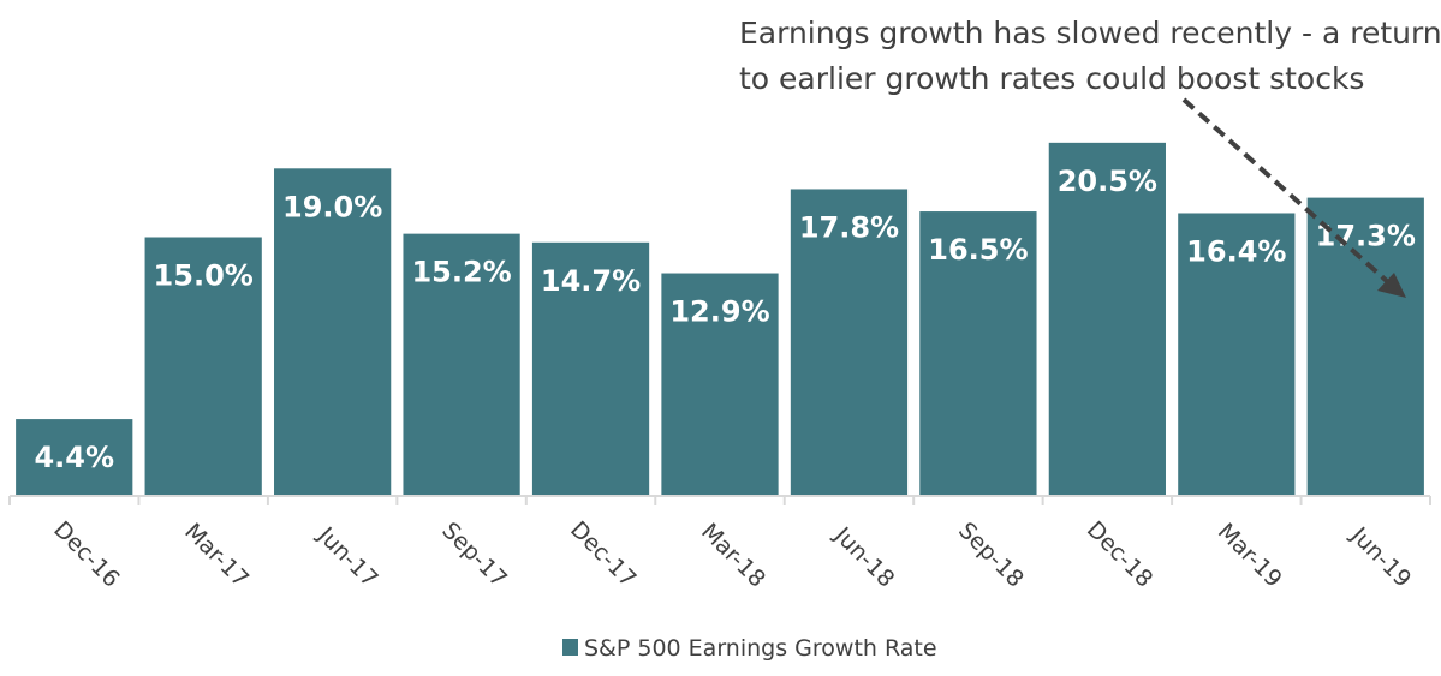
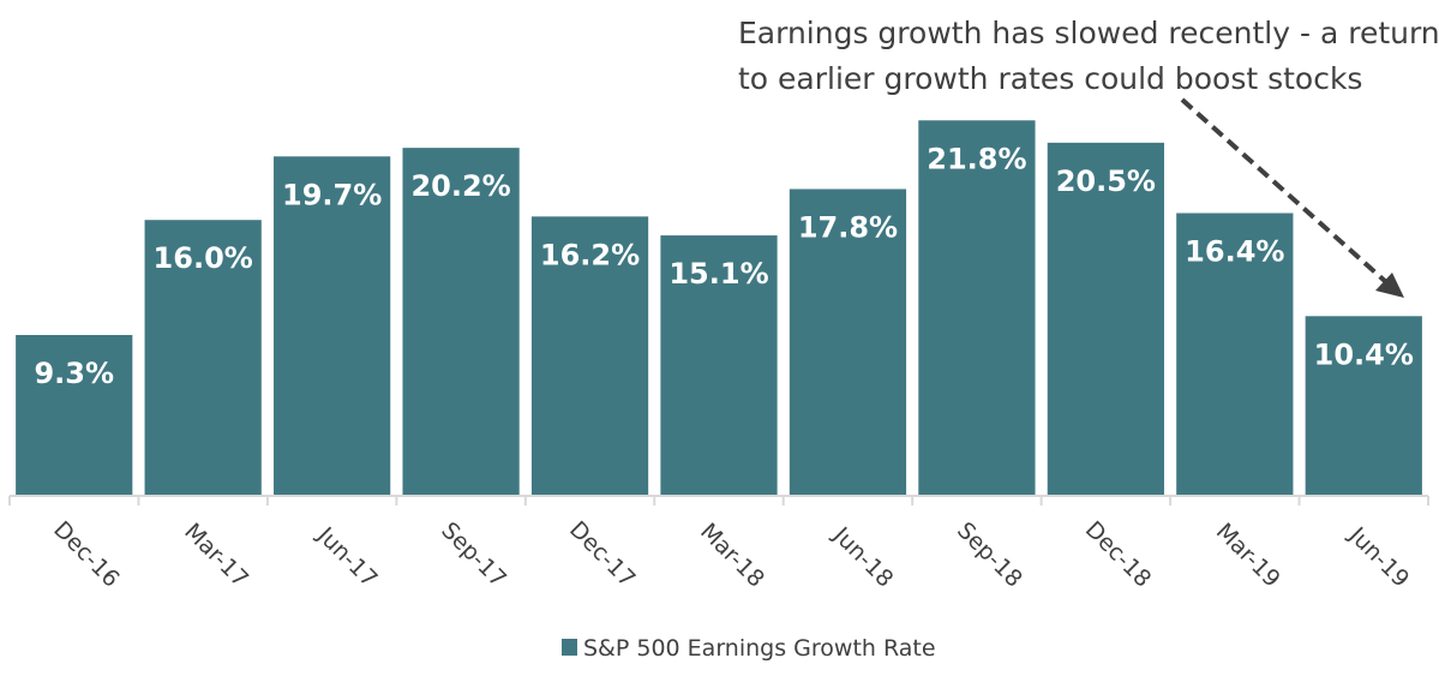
Dec-16: 4.4% -> 9.3%
Mar-17: 15.0% -> 16.0%
Jun-17: 19.0% -> 19.7%
Sep-17: 15.2% -> 20.2%
Dec-17: 14.7% -> 16.2%
Mar-18: 12.9% -> 15.1%
Sep-18: 16.5% -> 21.8%
Jun-19: 17.3% -> 10.4%
